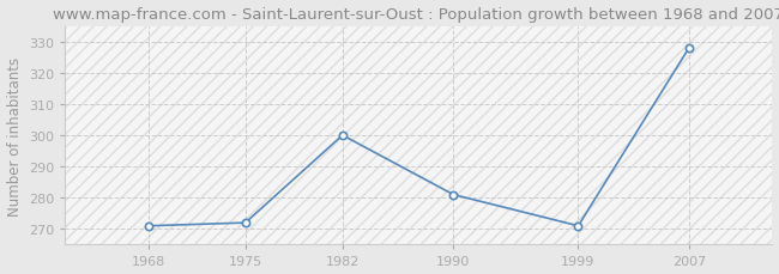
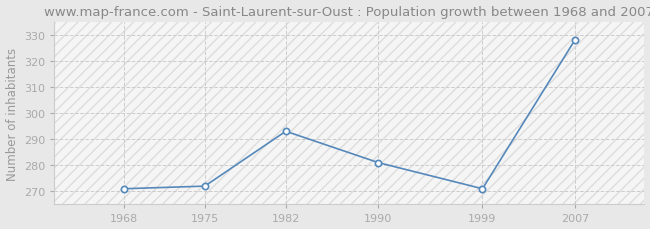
1982: 300 -> 293
